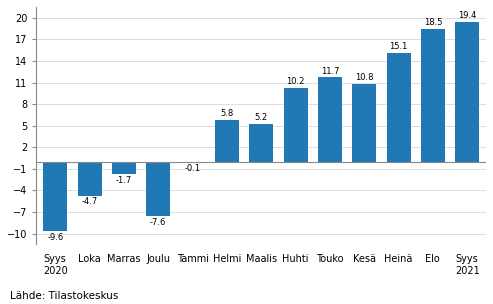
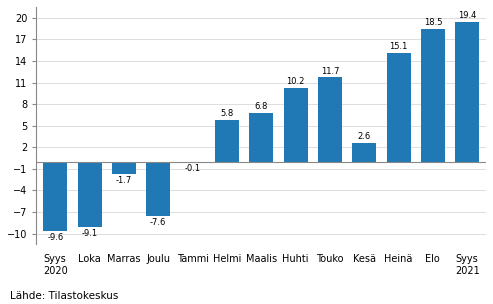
Loka: -4.7 -> -9.1
Maalis: 5.2 -> 6.8
Kesä: 10.8 -> 2.6
